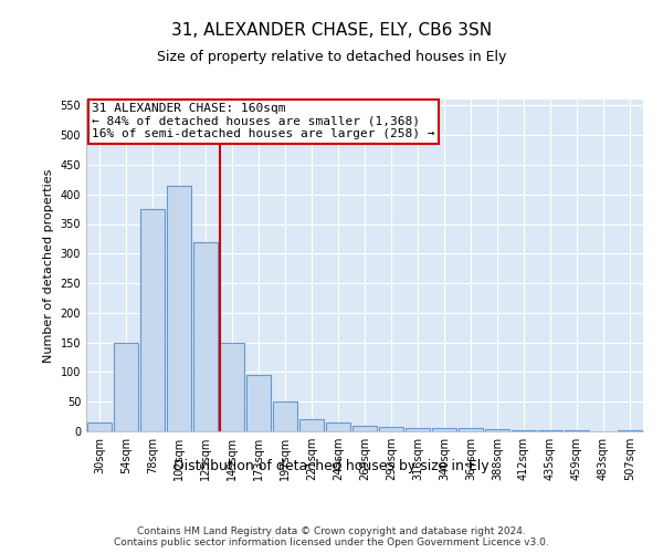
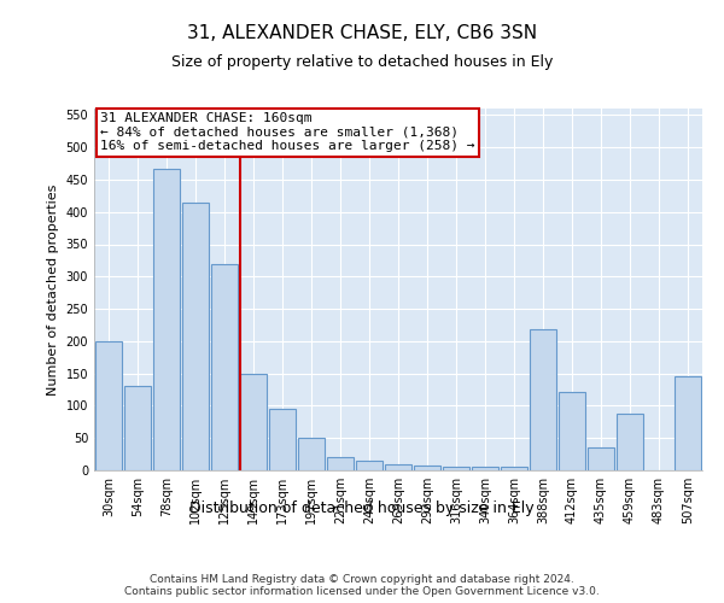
30sqm: 15 -> 200
54sqm: 150 -> 130
78sqm: 375 -> 466
388sqm: 3 -> 218
412sqm: 2 -> 122
435sqm: 1 -> 36
459sqm: 1 -> 88
507sqm: 1 -> 146
